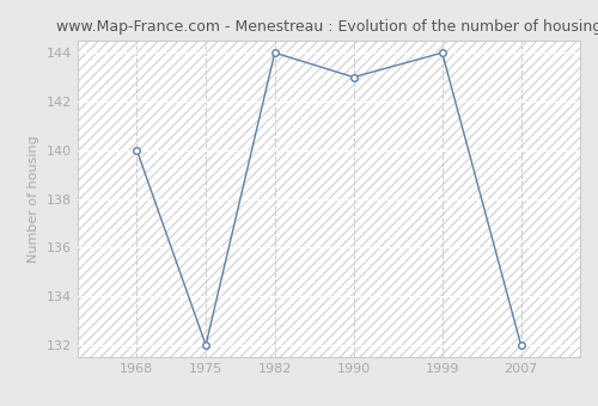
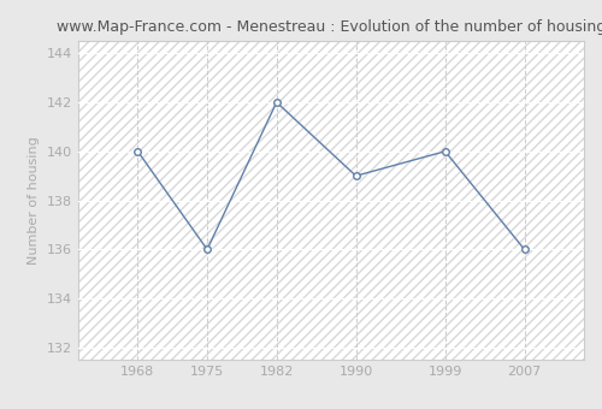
1975: 132 -> 136
1982: 144 -> 142
1990: 143 -> 139
1999: 144 -> 140
2007: 132 -> 136
